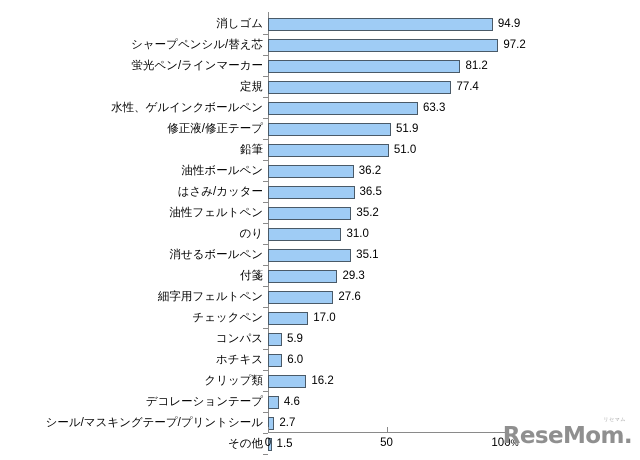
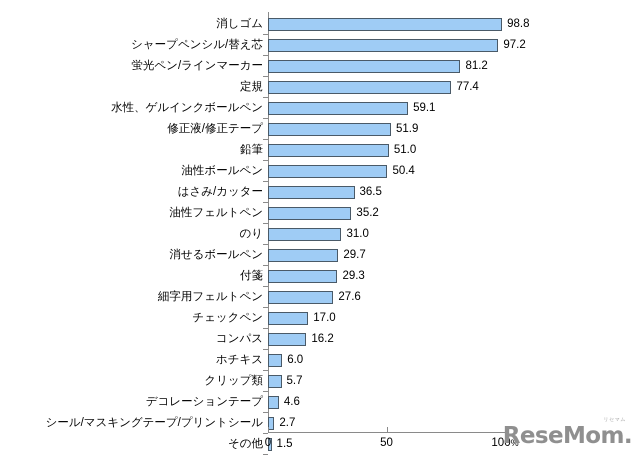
消しゴム: 94.9 -> 98.8
水性、ゲルインクボールペン: 63.3 -> 59.1
油性ボールペン: 36.2 -> 50.4
消せるボールペン: 35.1 -> 29.7
コンパス: 5.9 -> 16.2
クリップ類: 16.2 -> 5.7
